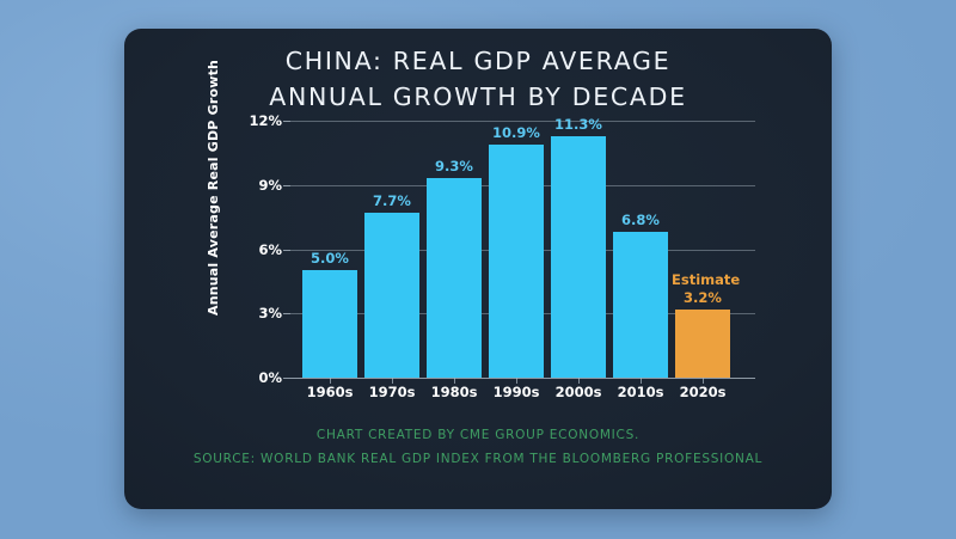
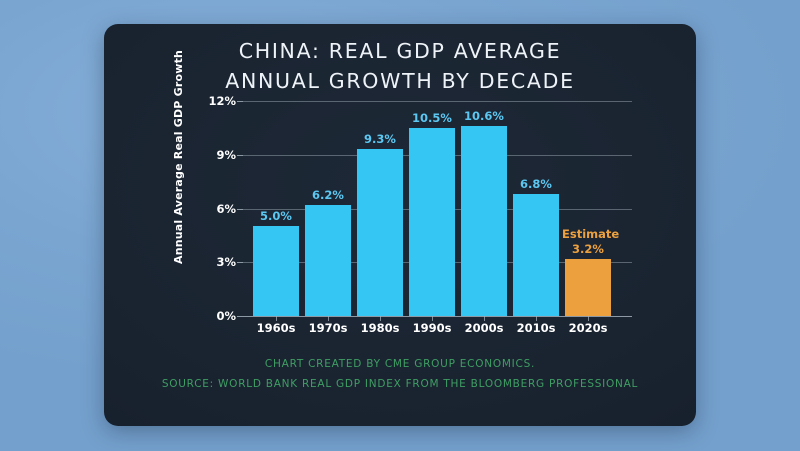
1970s: 7.7% -> 6.2%
1990s: 10.9% -> 10.5%
2000s: 11.3% -> 10.6%
